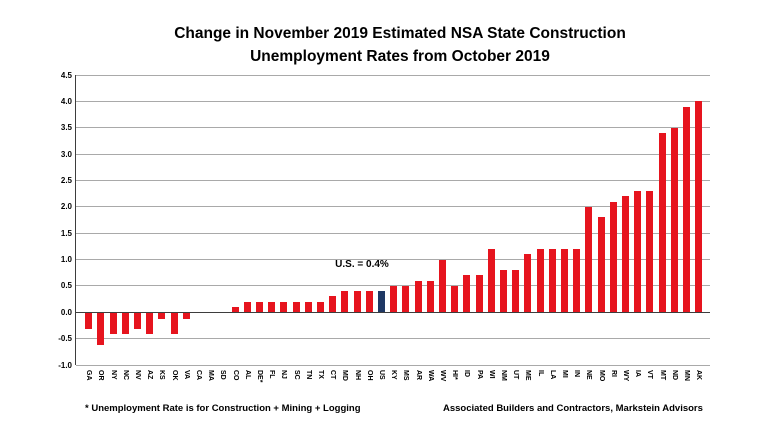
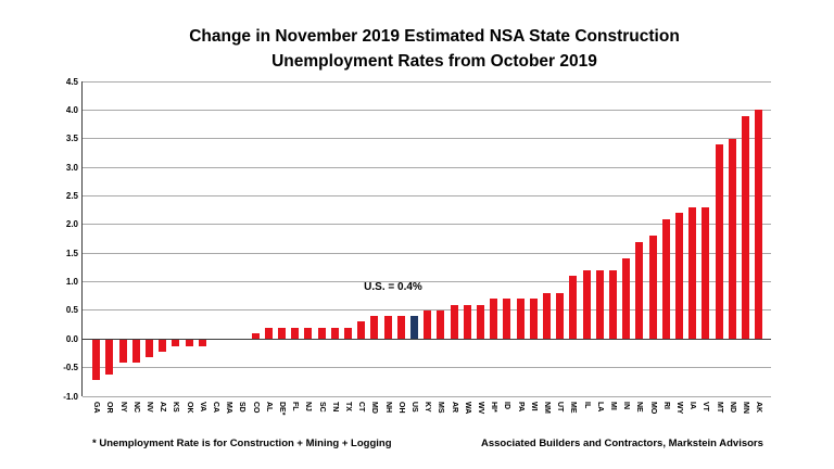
GA: -0.3 -> -0.7
AZ: -0.4 -> -0.2
OK: -0.4 -> -0.1
WV: 1.0 -> 0.6
HI*: 0.5 -> 0.7
WI: 1.2 -> 0.7
IN: 1.2 -> 1.4
NE: 2.0 -> 1.7
